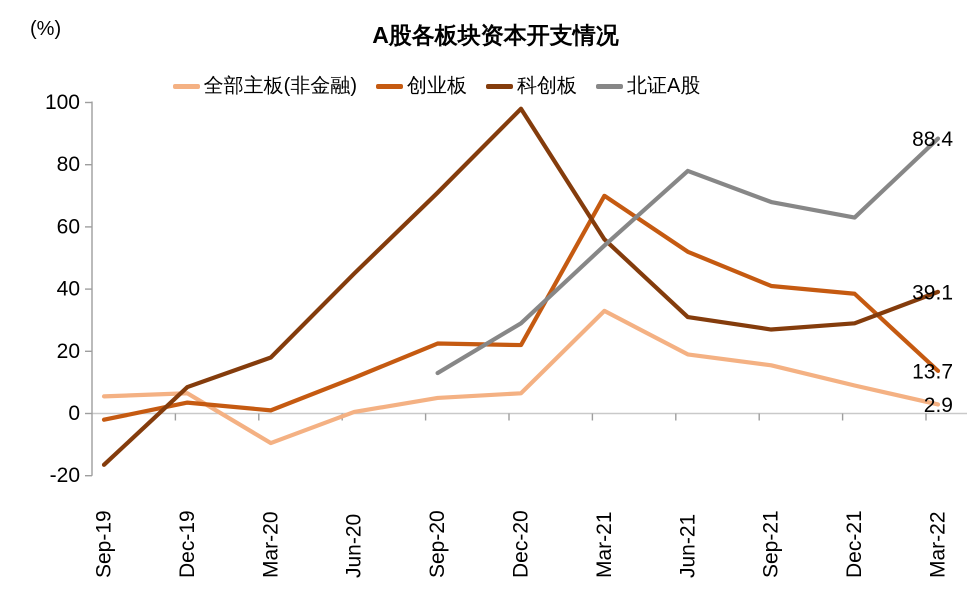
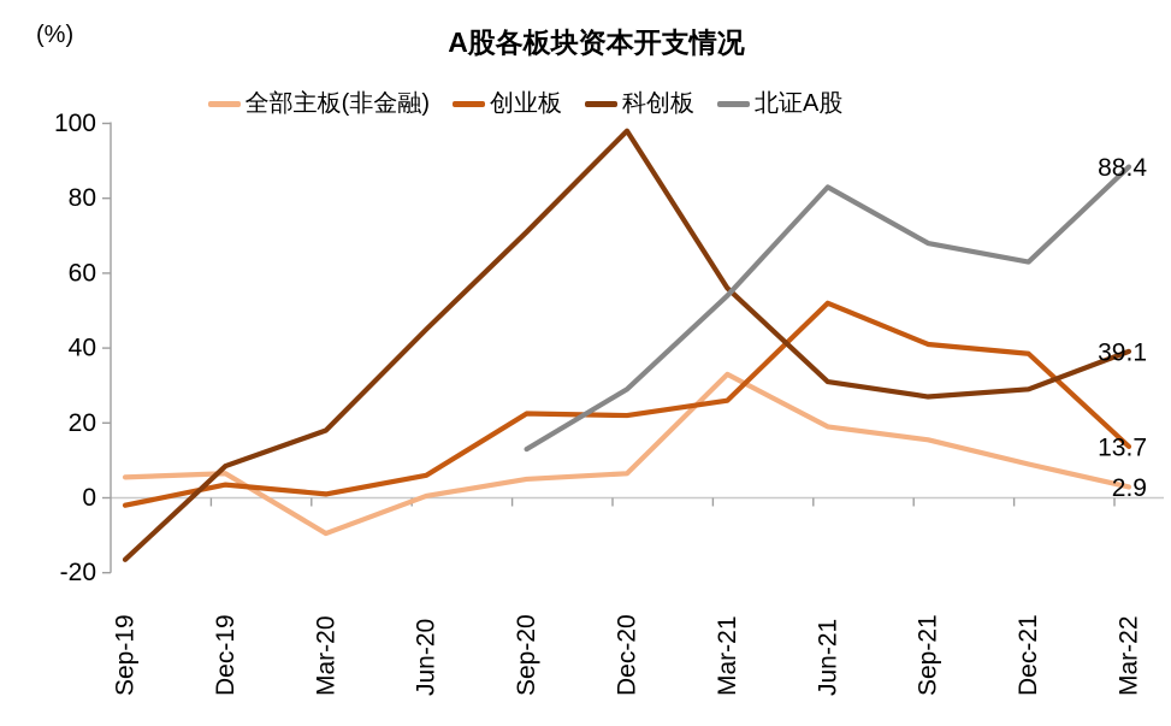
创业板/Jun-20: 12 -> 6
创业板/Mar-21: 70 -> 26
北证A股/Jun-21: 78 -> 83
